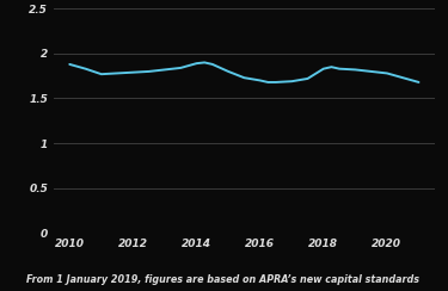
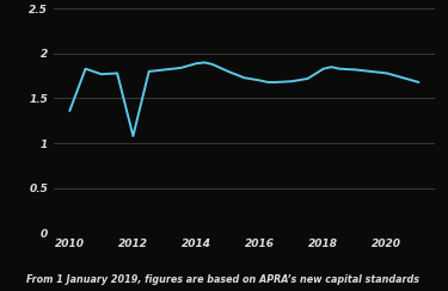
2010: 1.88 -> 1.36
2012: 1.79 -> 1.08
